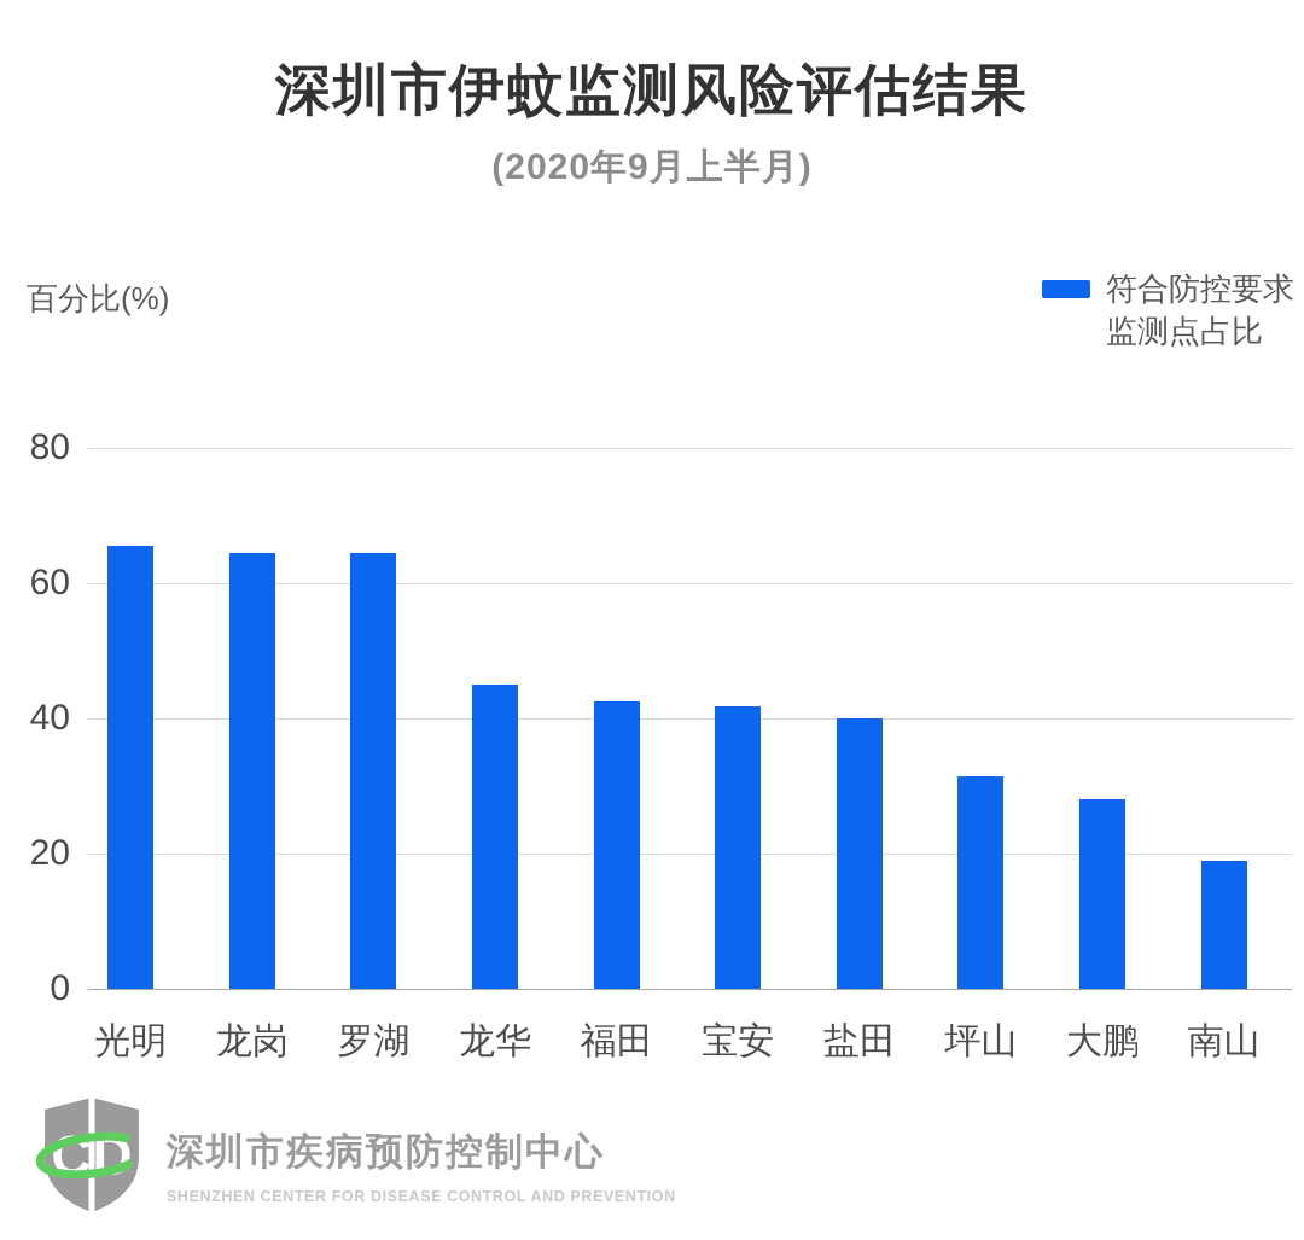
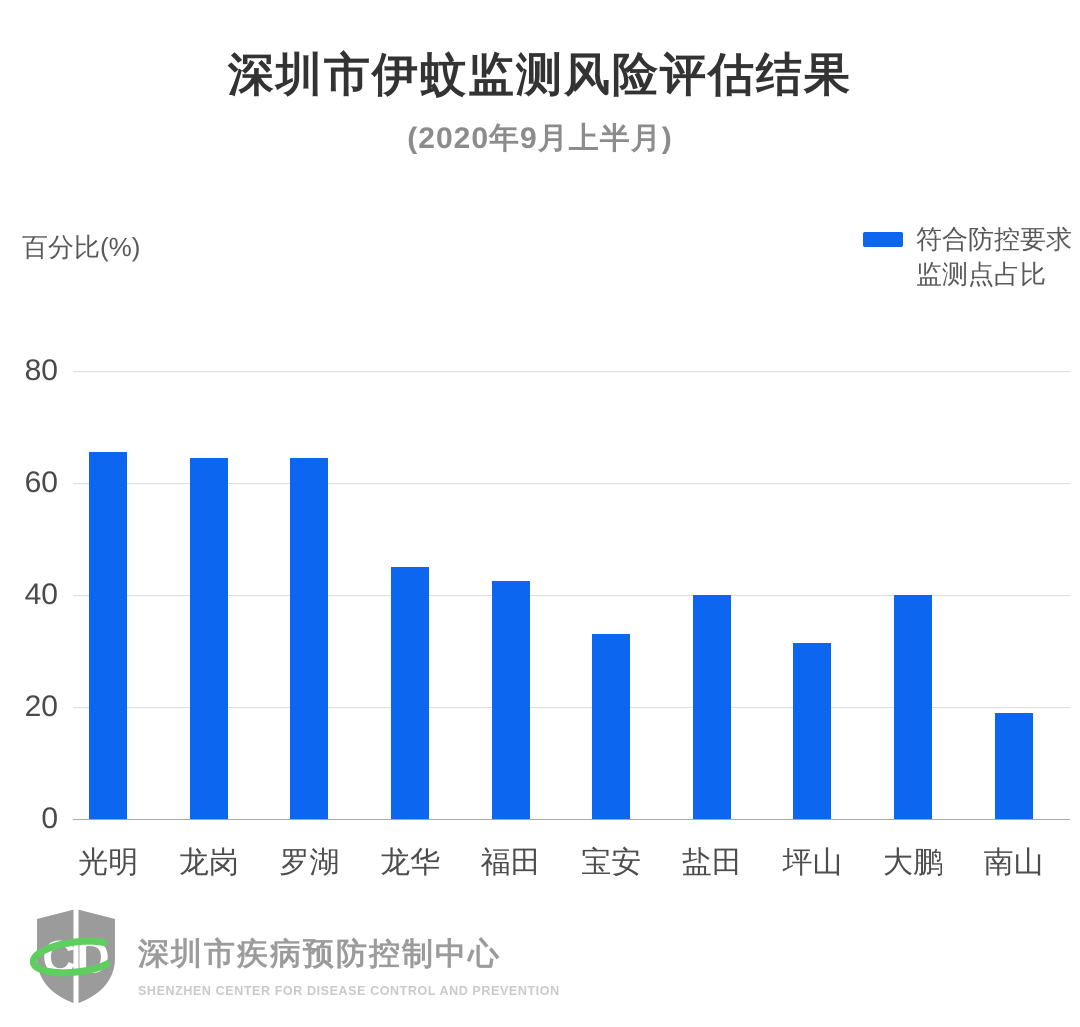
宝安: 42 -> 33
大鹏: 28 -> 40
